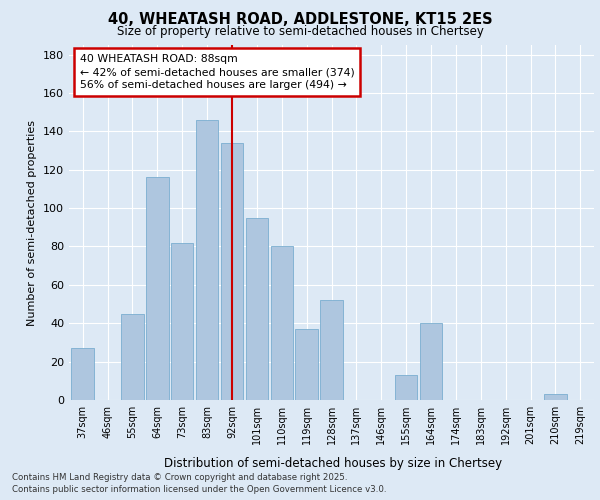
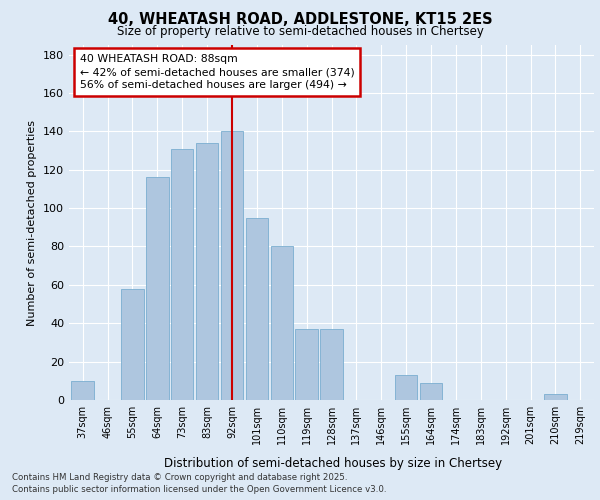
37sqm: 27 -> 10
55sqm: 45 -> 58
73sqm: 82 -> 131
83sqm: 146 -> 134
92sqm: 134 -> 140
128sqm: 52 -> 37
164sqm: 40 -> 9
